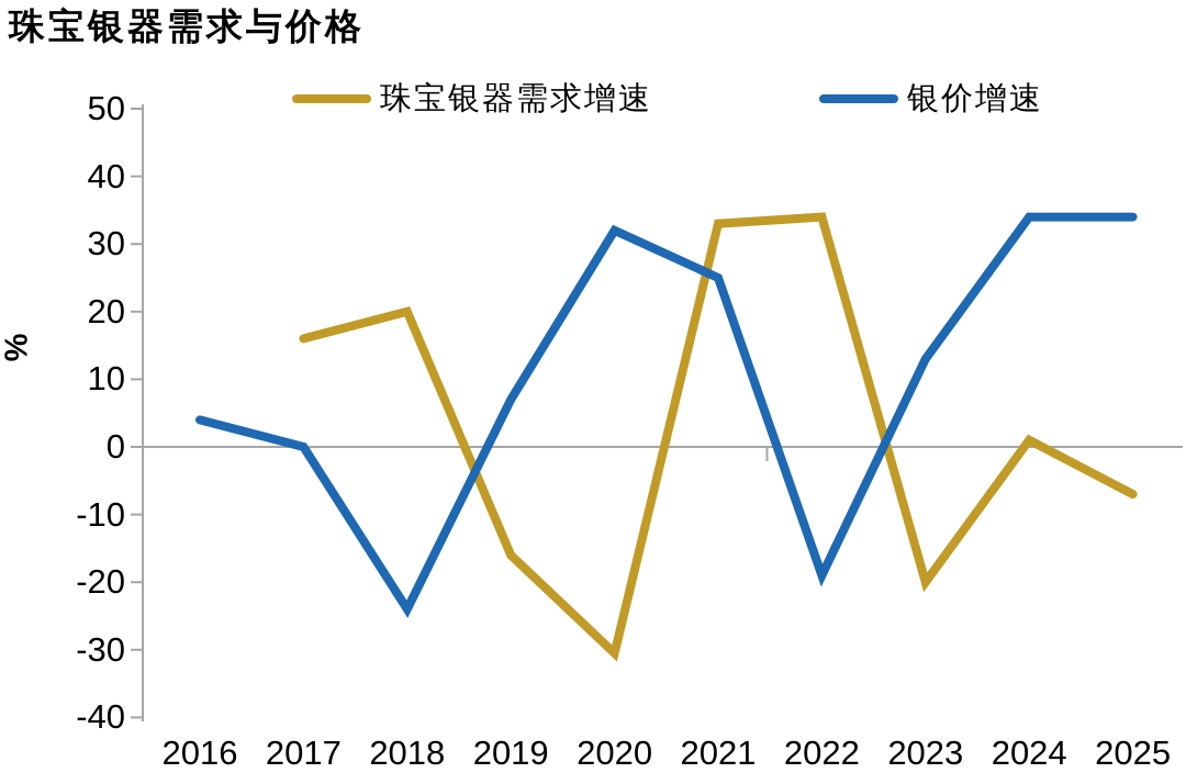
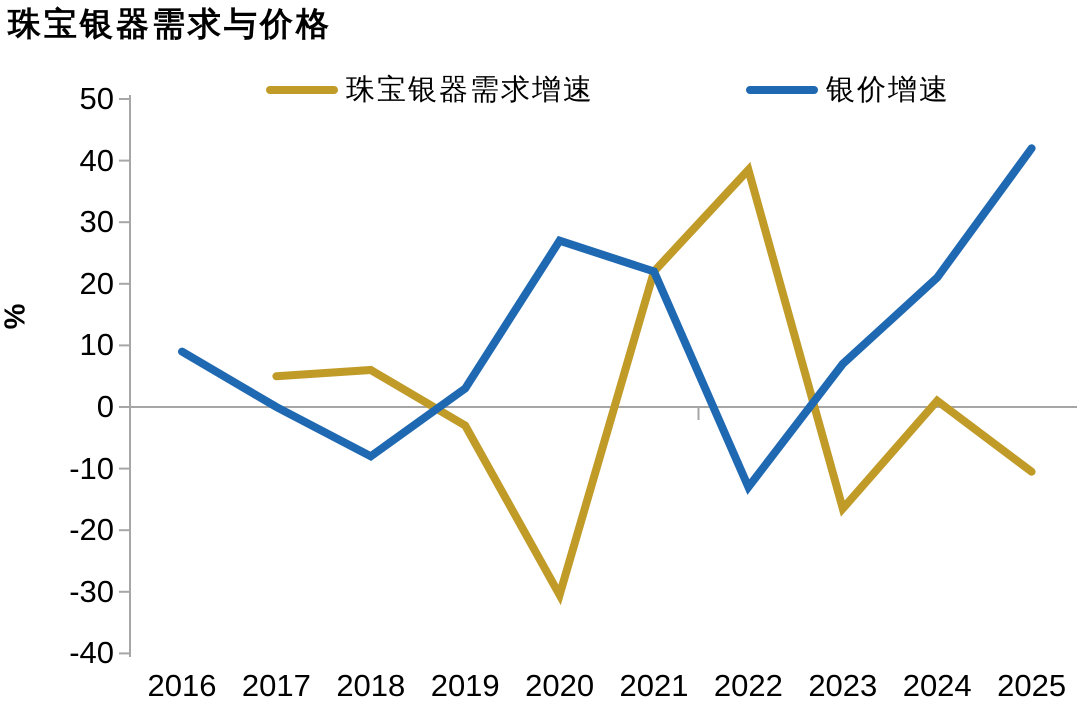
银价增速/2016: 4 -> 9
珠宝银器需求增速/2017: 16 -> 5
珠宝银器需求增速/2018: 20 -> 6
银价增速/2018: -24 -> -8
珠宝银器需求增速/2019: -16 -> -3
银价增速/2019: 7 -> 3
银价增速/2020: 32 -> 27
珠宝银器需求增速/2021: 33 -> 22
银价增速/2021: 25 -> 22
珠宝银器需求增速/2022: 34 -> 38
银价增速/2022: -19 -> -13
珠宝银器需求增速/2023: -20 -> -16
银价增速/2023: 13 -> 7
银价增速/2024: 34 -> 21
珠宝银器需求增速/2025: -7 -> -10
银价增速/2025: 34 -> 42
